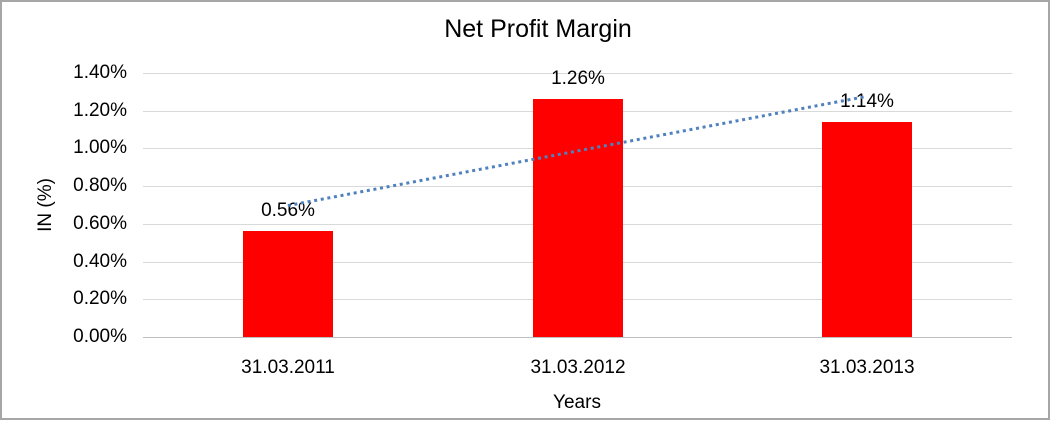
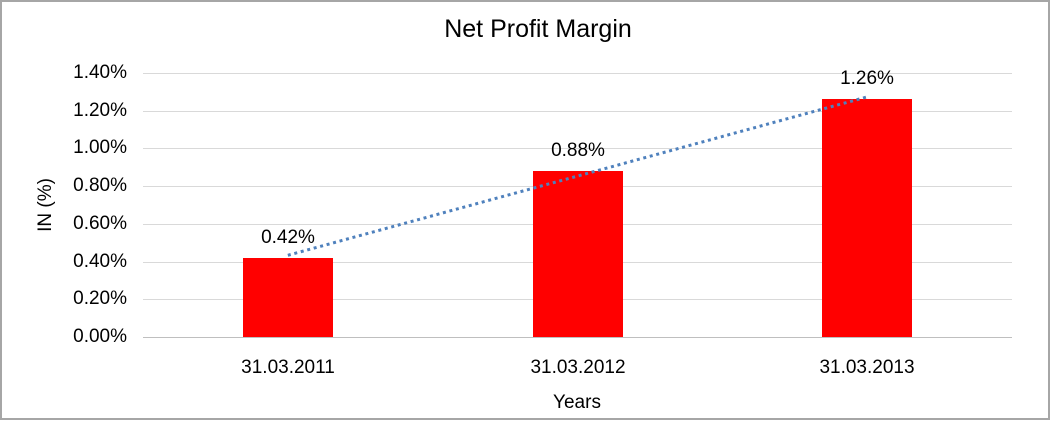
31.03.2011: 0.56% -> 0.42%
31.03.2012: 1.26% -> 0.88%
31.03.2013: 1.14% -> 1.26%
